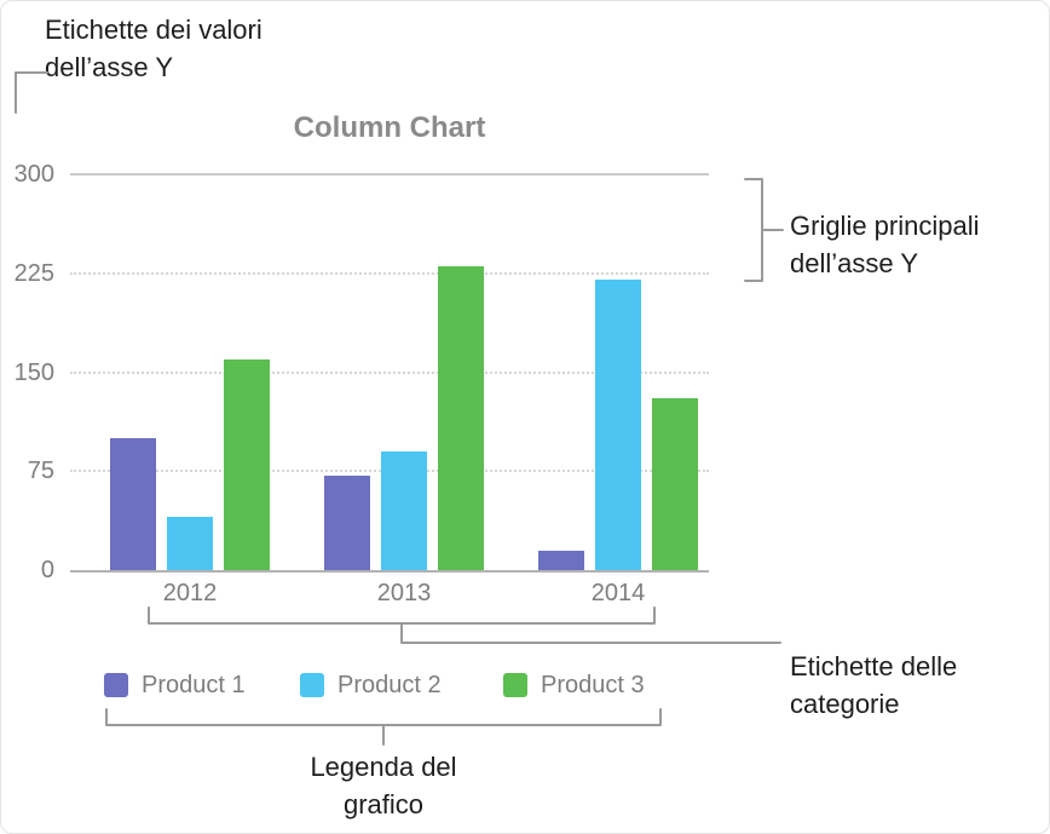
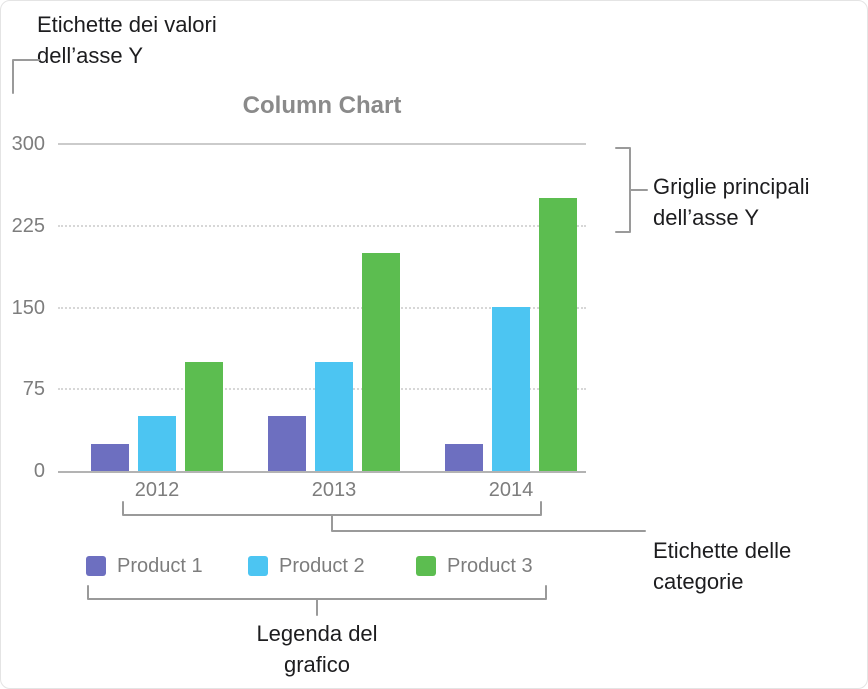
Product 1/2012: 100 -> 25
Product 2/2012: 40 -> 50
Product 3/2012: 160 -> 100
Product 1/2013: 72 -> 50
Product 2/2013: 90 -> 100
Product 3/2013: 230 -> 200
Product 1/2014: 15 -> 25
Product 2/2014: 220 -> 150
Product 3/2014: 130 -> 250
